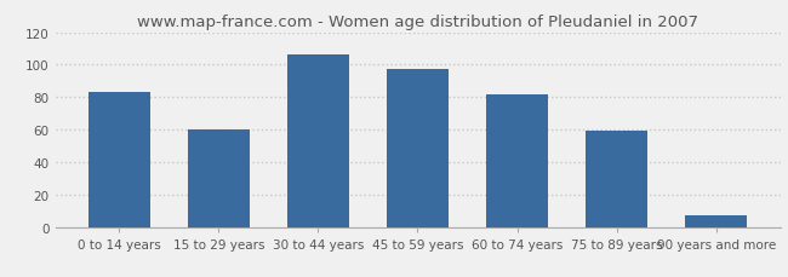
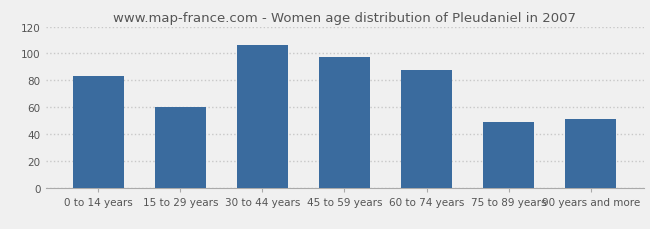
60 to 74 years: 82 -> 88
75 to 89 years: 59 -> 49
90 years and more: 7 -> 51
